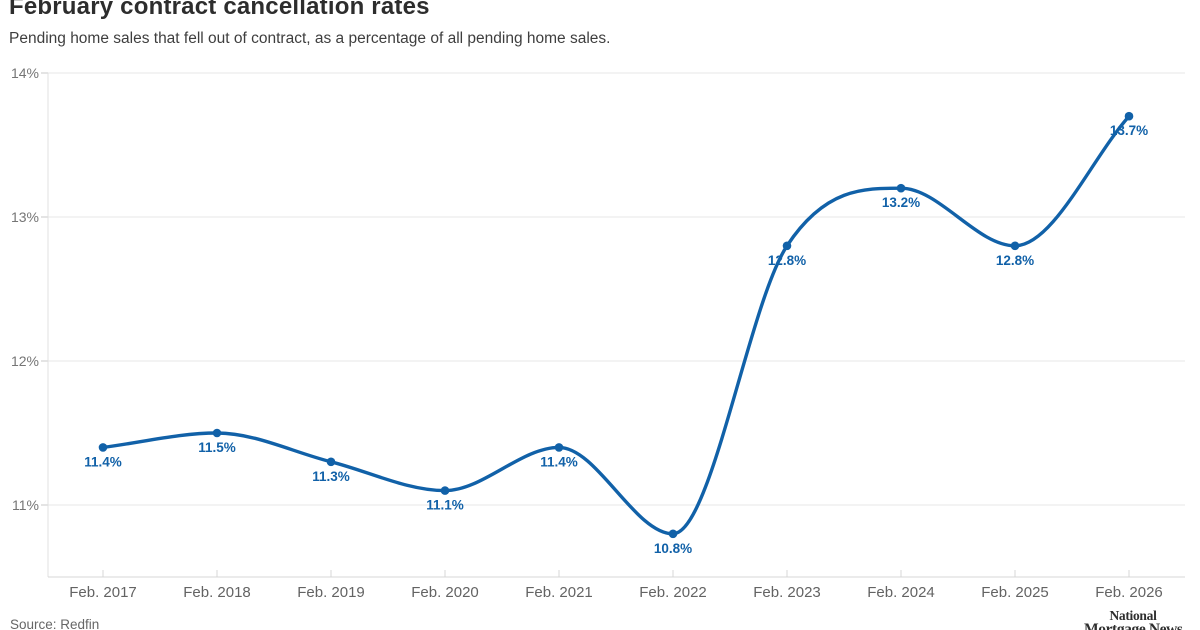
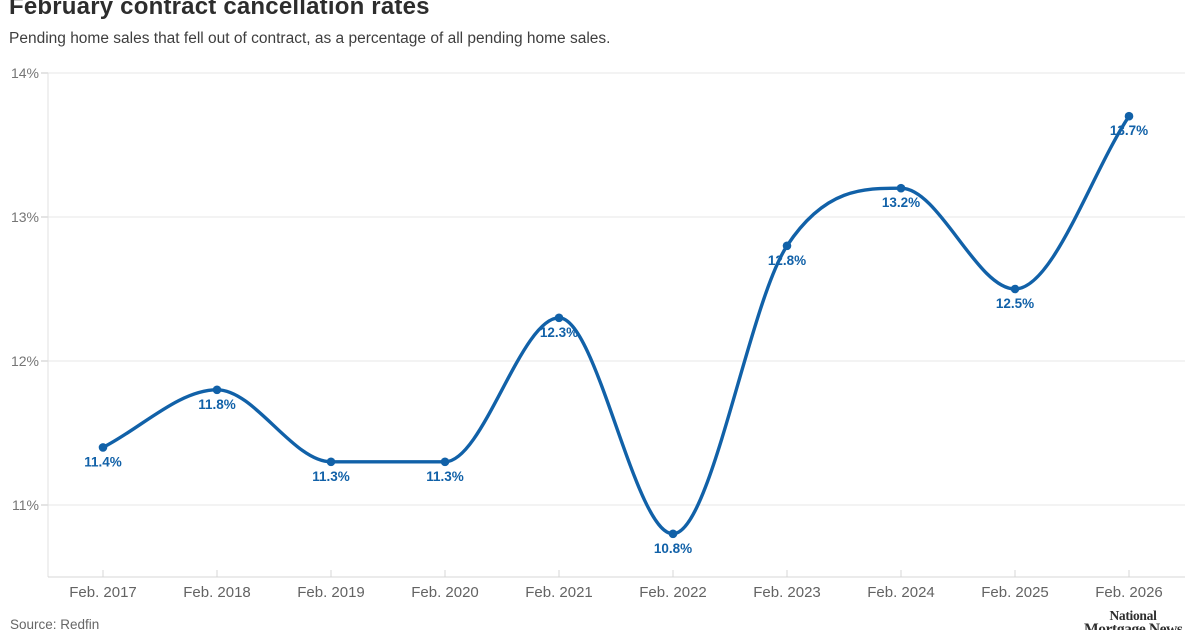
Feb. 2018: 11.5% -> 11.8%
Feb. 2020: 11.1% -> 11.3%
Feb. 2021: 11.4% -> 12.3%
Feb. 2025: 12.8% -> 12.5%
